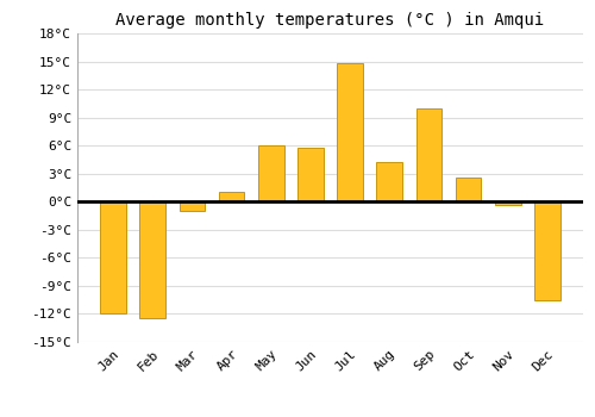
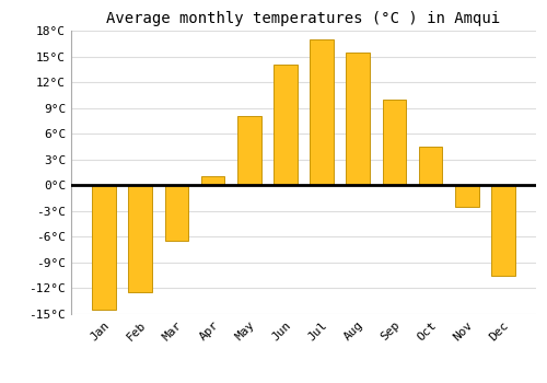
Jan: -12.0°C -> -14.5°C
Mar: -1.0°C -> -6.5°C
May: 6.0°C -> 8.0°C
Jun: 5.8°C -> 14.0°C
Jul: 14.8°C -> 17.0°C
Aug: 4.2°C -> 15.5°C
Oct: 2.6°C -> 4.5°C
Nov: -0.4°C -> -2.5°C
